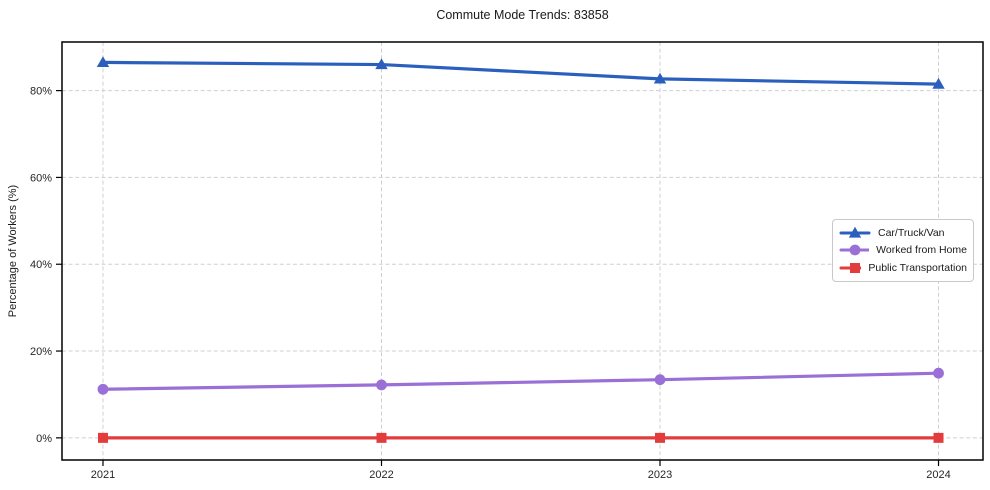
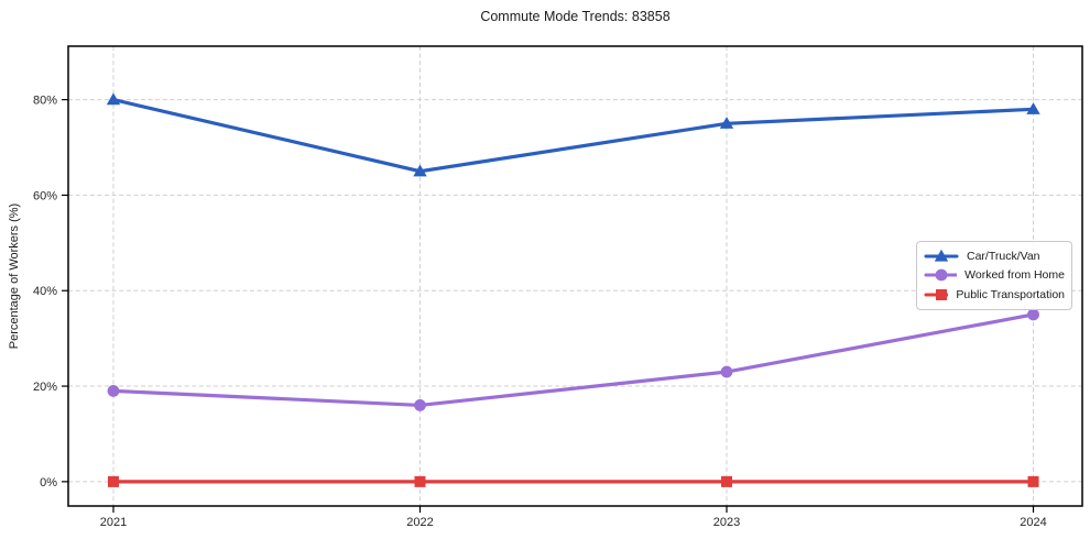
Car/Truck/Van/2021: 86% -> 80%
Worked from Home/2021: 11% -> 19%
Car/Truck/Van/2022: 86% -> 65%
Worked from Home/2022: 12% -> 16%
Car/Truck/Van/2023: 83% -> 75%
Worked from Home/2023: 13% -> 23%
Car/Truck/Van/2024: 82% -> 78%
Worked from Home/2024: 15% -> 35%
